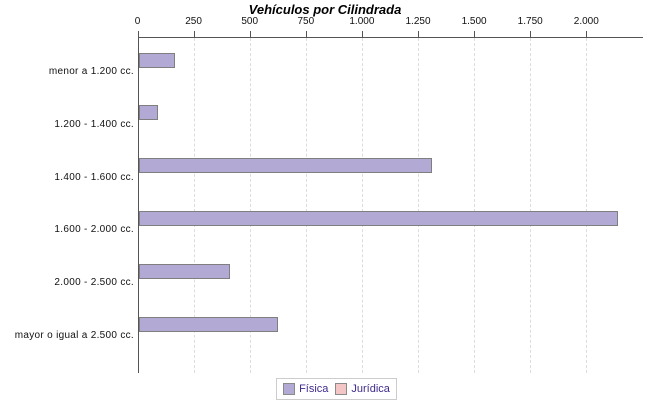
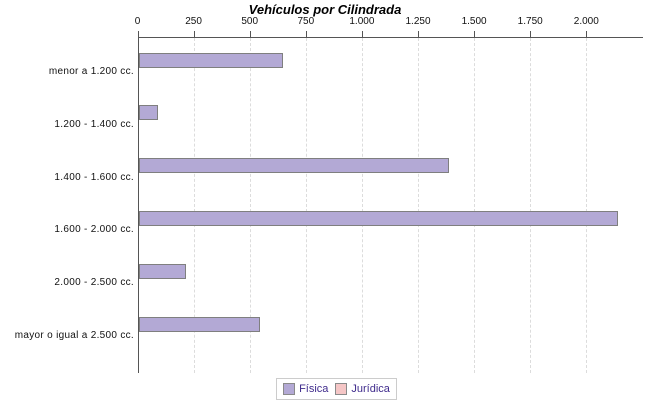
Física/menor a 1.200 cc.: 160 -> 640
Física/1.400 - 1.600 cc.: 1300 -> 1380
Física/2.000 - 2.500 cc.: 400 -> 210
Física/mayor o igual a 2.500 cc.: 620 -> 540
